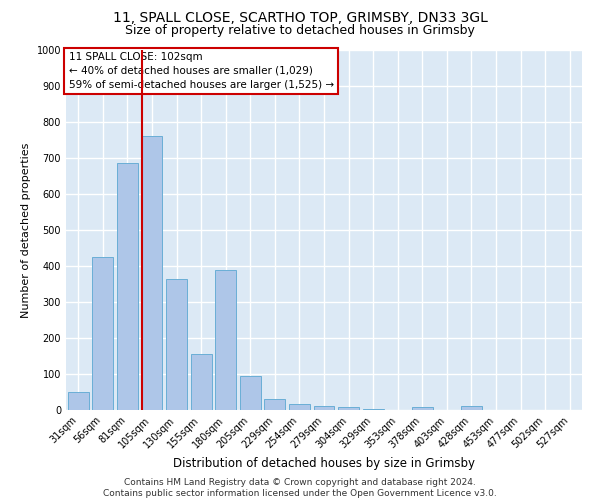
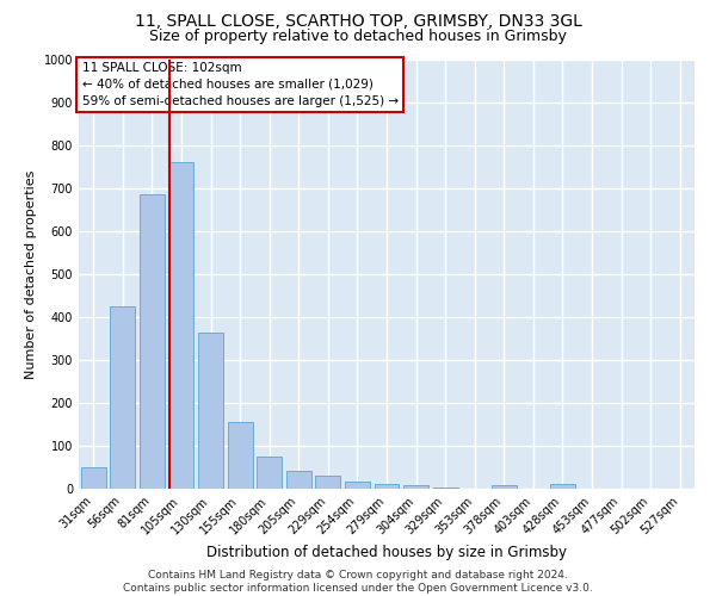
180sqm: 390 -> 75
205sqm: 95 -> 42
